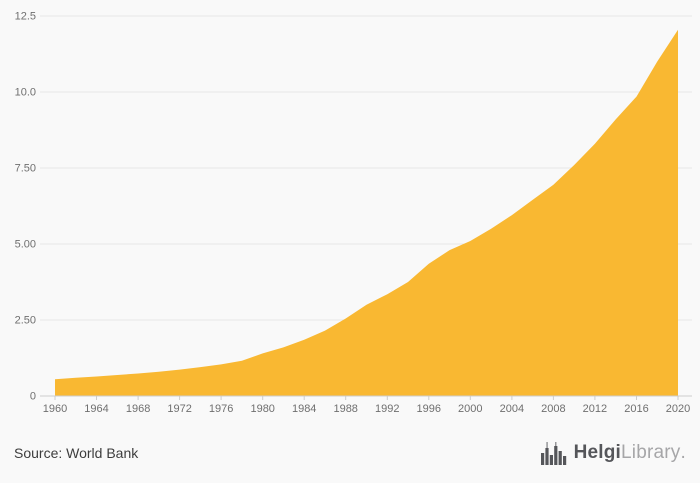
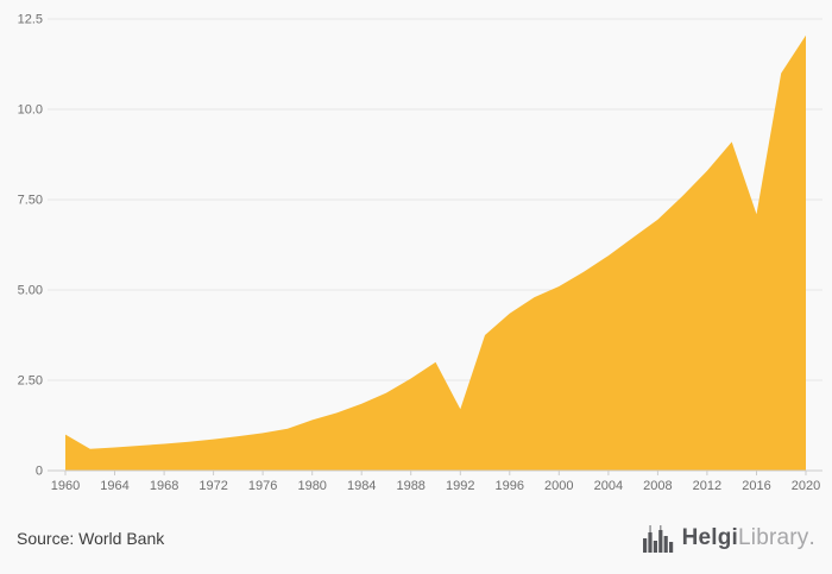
1960: 0.6 -> 1.0
1992: 3.4 -> 1.7
2016: 9.8 -> 7.1
